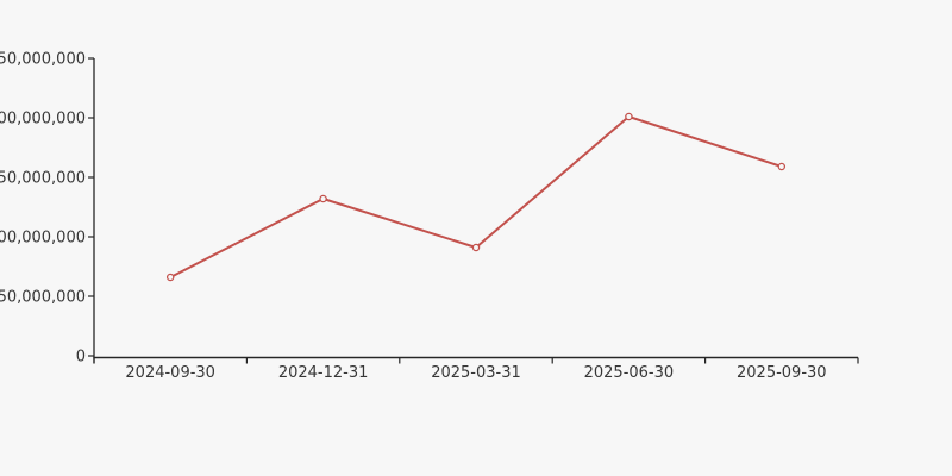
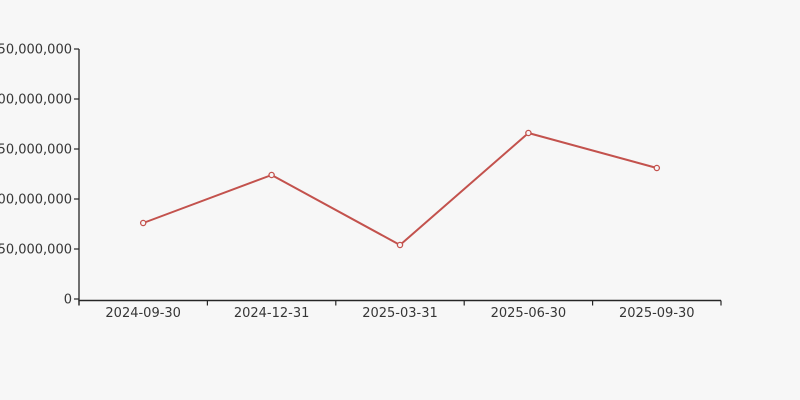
2024-09-30: 66000000 -> 76000000
2024-12-31: 132000000 -> 124000000
2025-03-31: 91000000 -> 54000000
2025-06-30: 201000000 -> 166000000
2025-09-30: 159000000 -> 131000000
